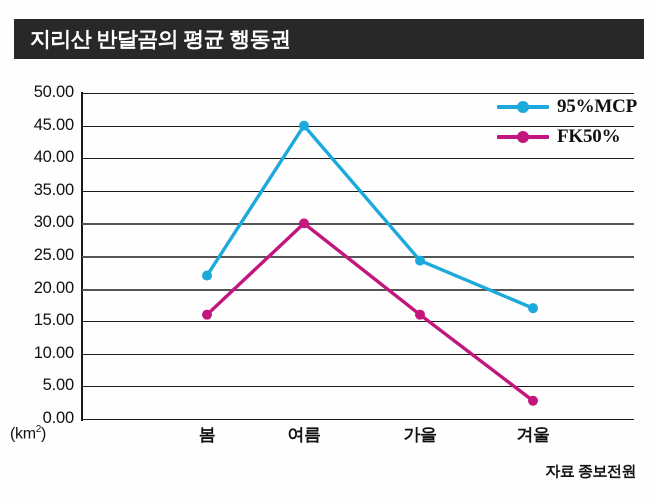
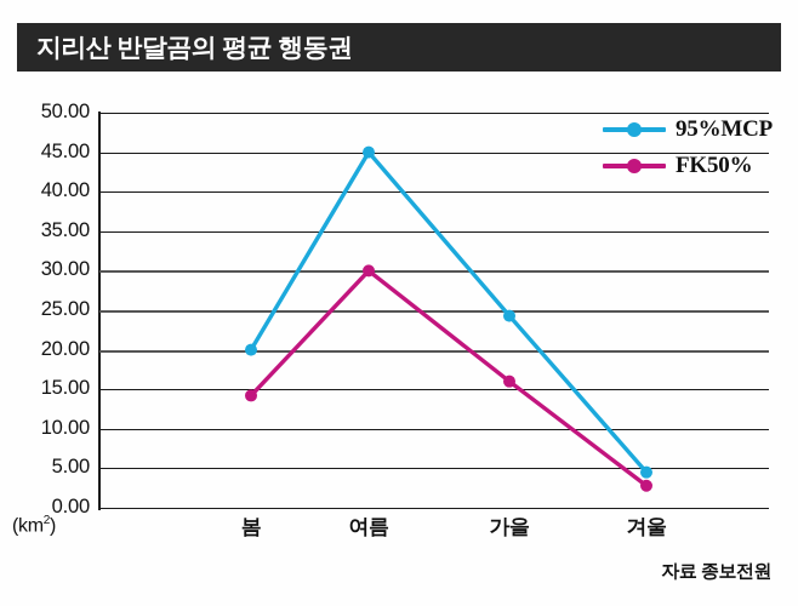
95%MCP/봄: 22 -> 20
FK50%/봄: 16 -> 14
95%MCP/겨울: 17 -> 4
